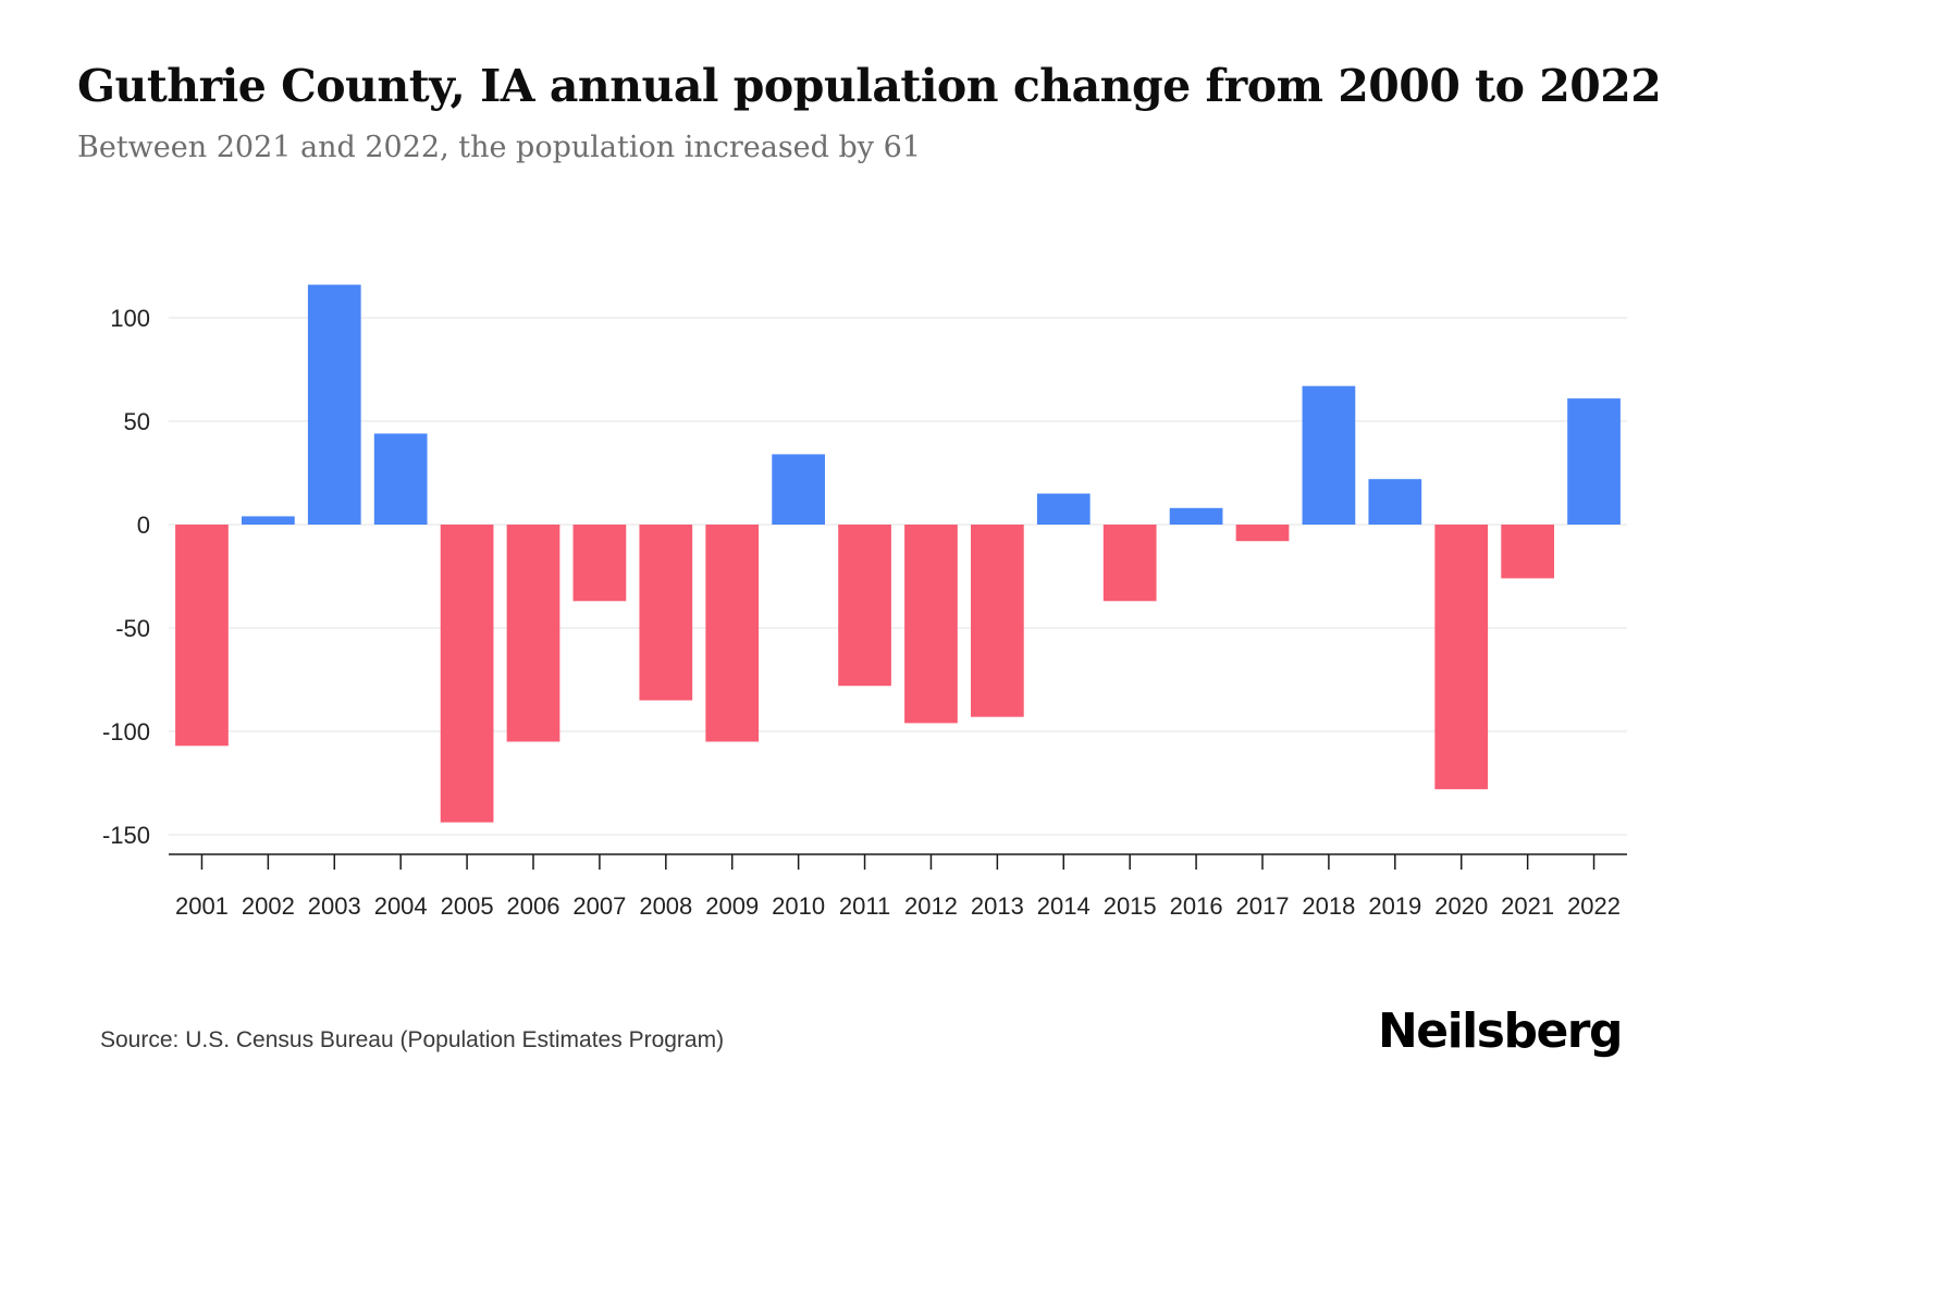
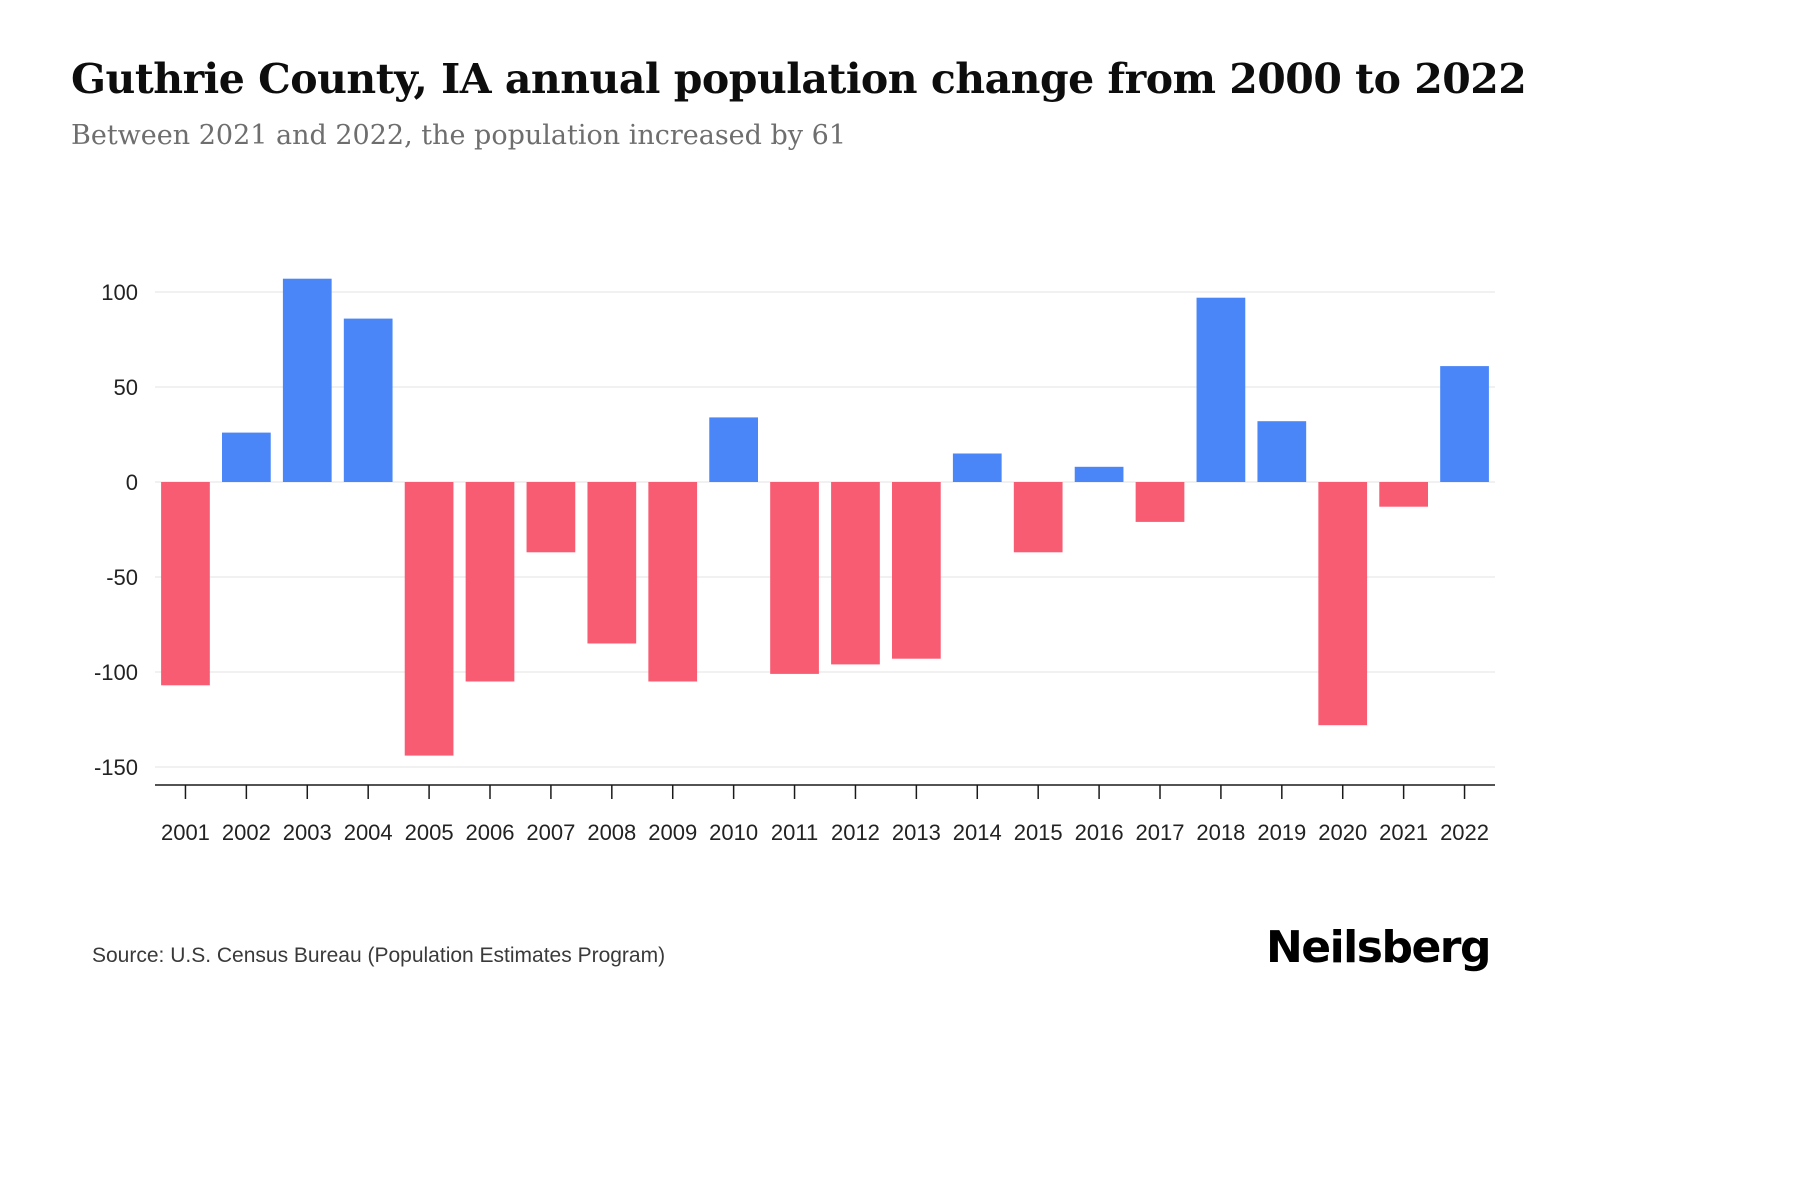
2002: 4 -> 26
2003: 116 -> 107
2004: 44 -> 86
2011: -78 -> -101
2017: -8 -> -21
2018: 67 -> 97
2019: 22 -> 32
2021: -26 -> -13
